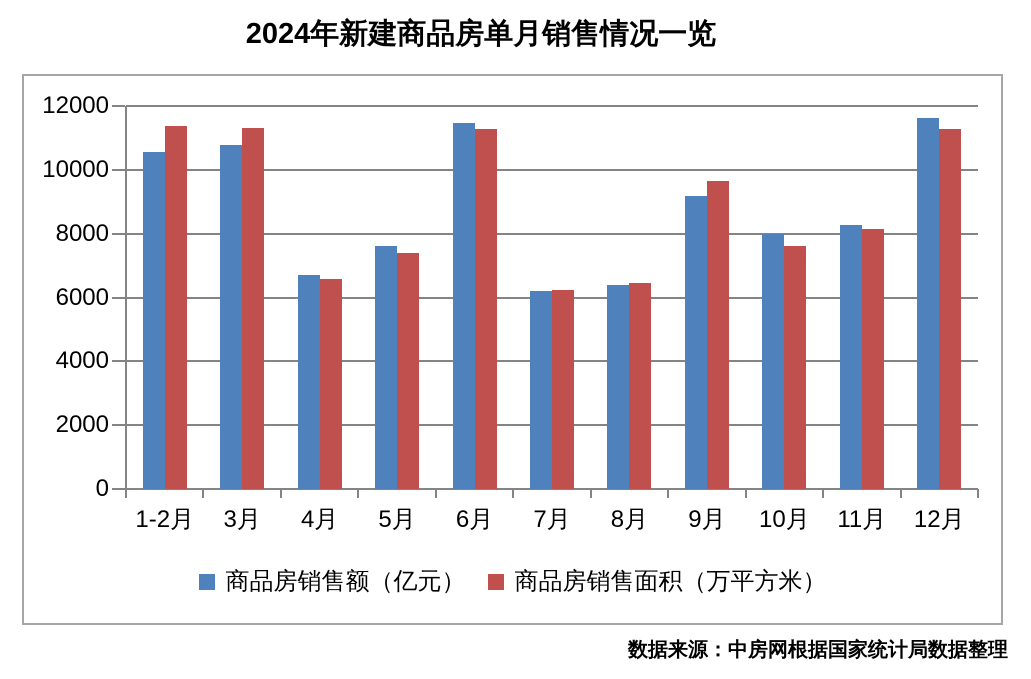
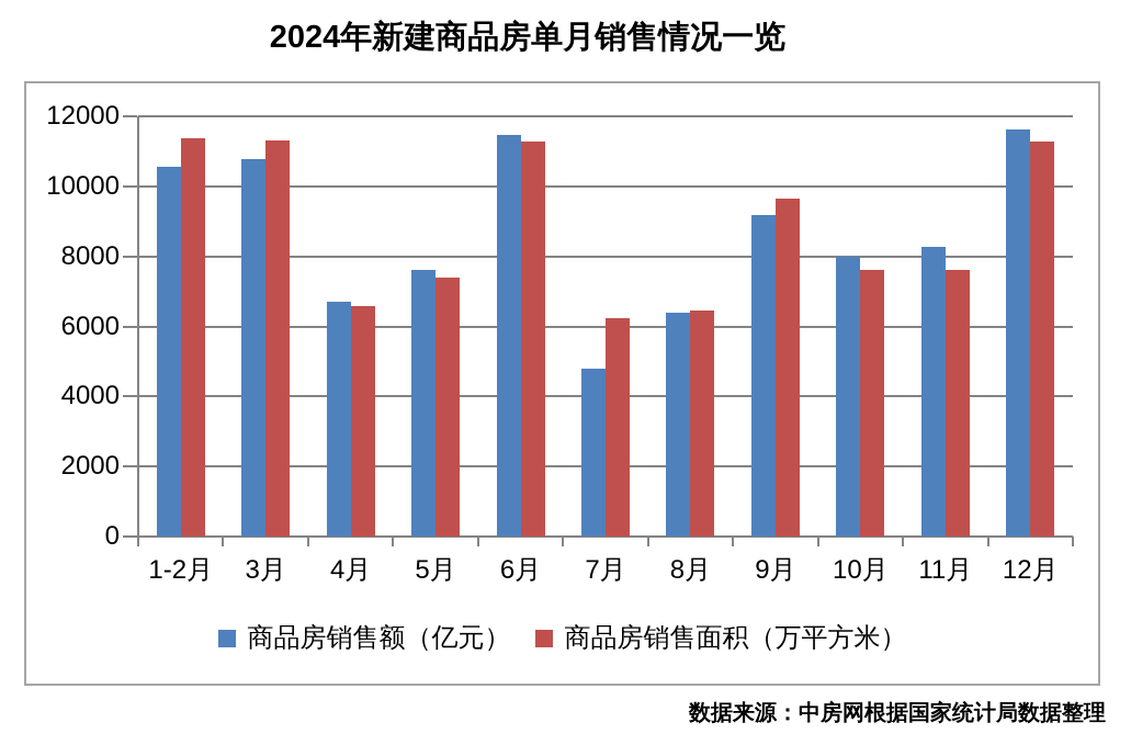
商品房销售额（亿元）/7月: 6200 -> 4800
商品房销售面积（万平方米）/11月: 8200 -> 7600
